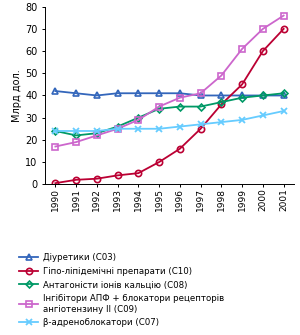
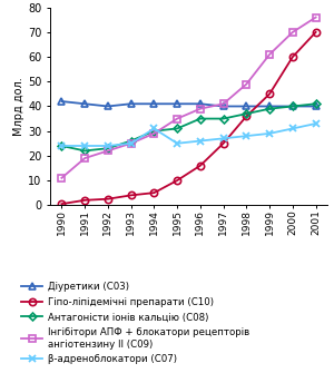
Інгібітори АПФ + блокатори рецепторів ангіотензину II (C09)/1990: 17 -> 11
β-адреноблокатори (C07)/1994: 25 -> 31
Антагоністи іонів кальцію (C08)/1995: 34 -> 31
